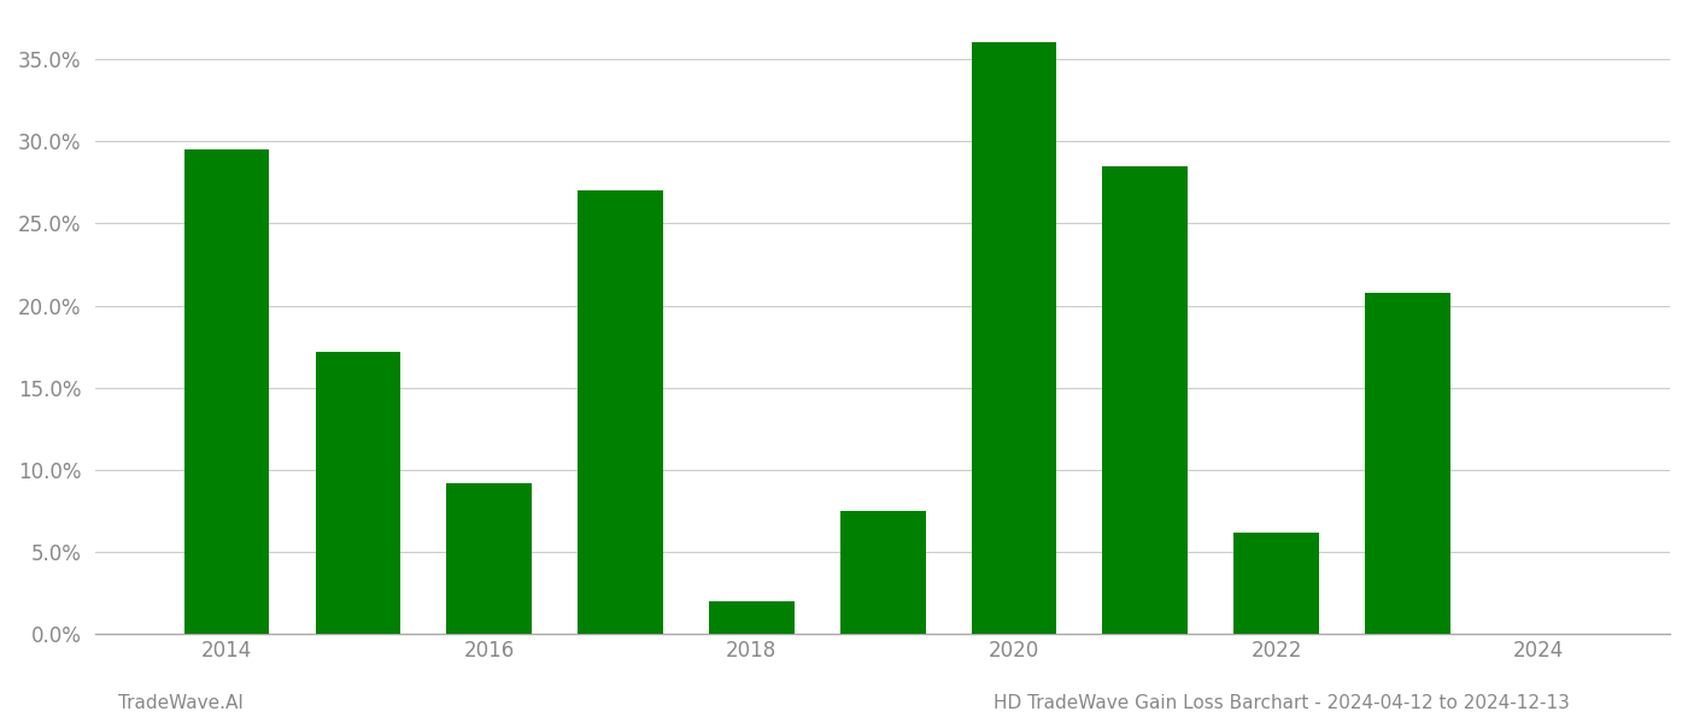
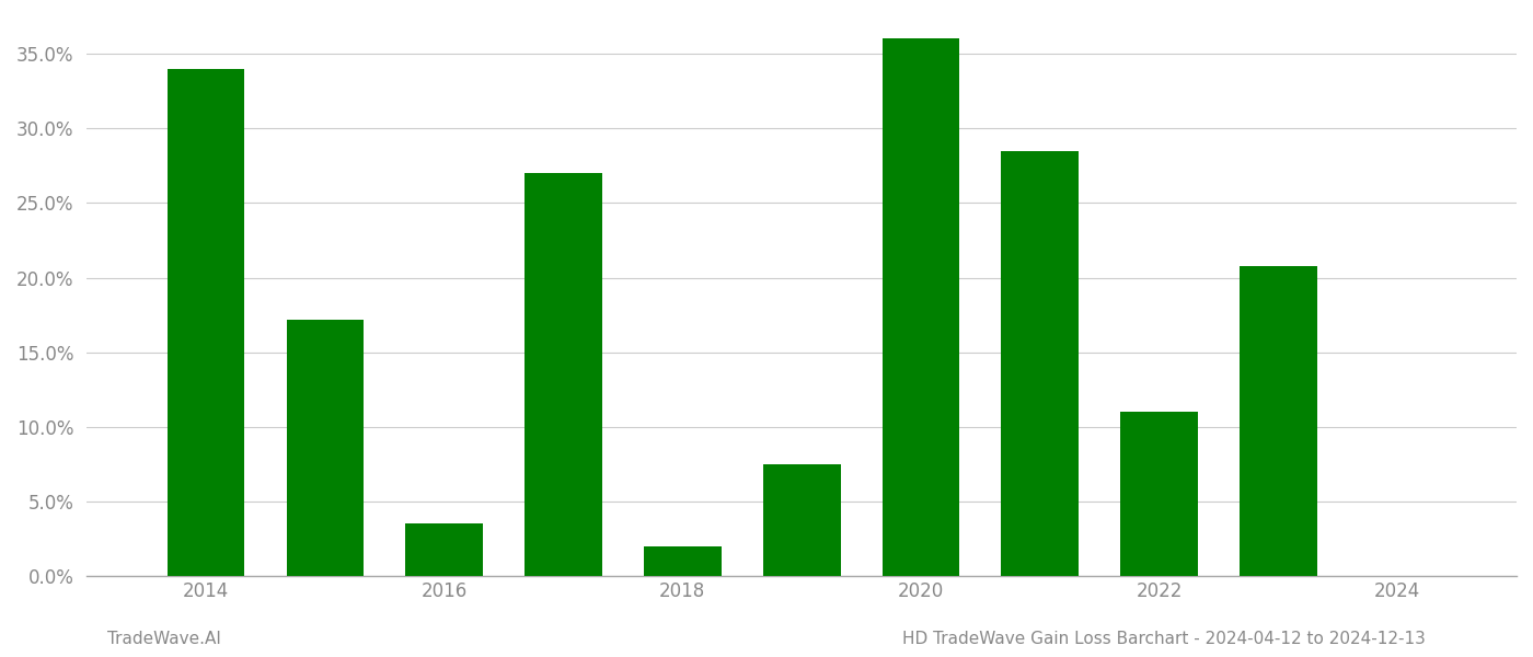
2014: 29.5% -> 34.0%
2016: 9.2% -> 3.5%
2022: 6.2% -> 11.0%
